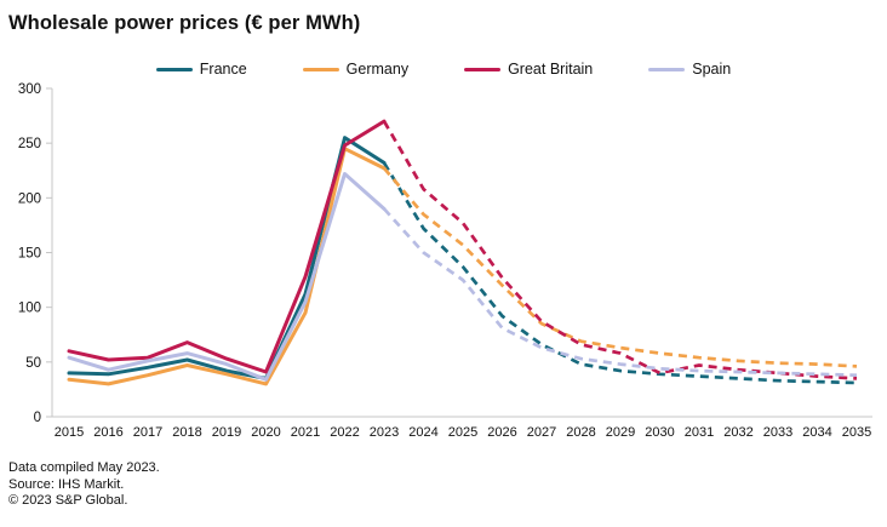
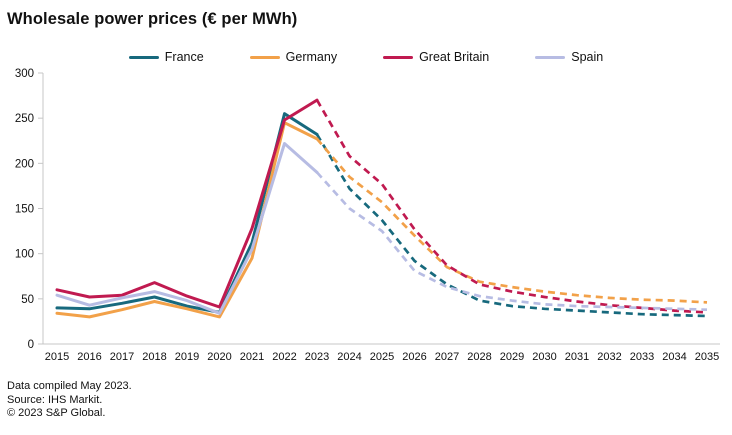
Great Britain/2030: 40 -> 50
